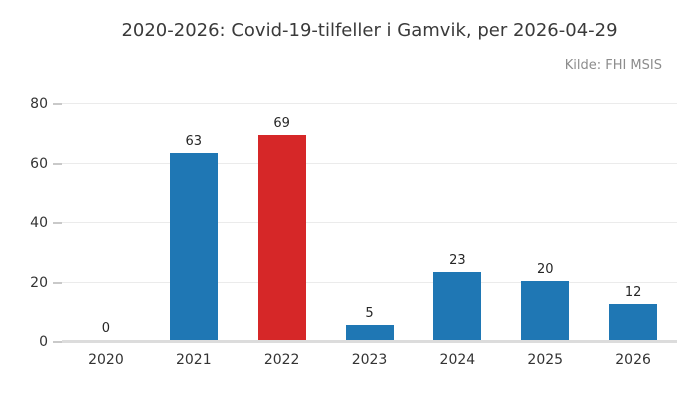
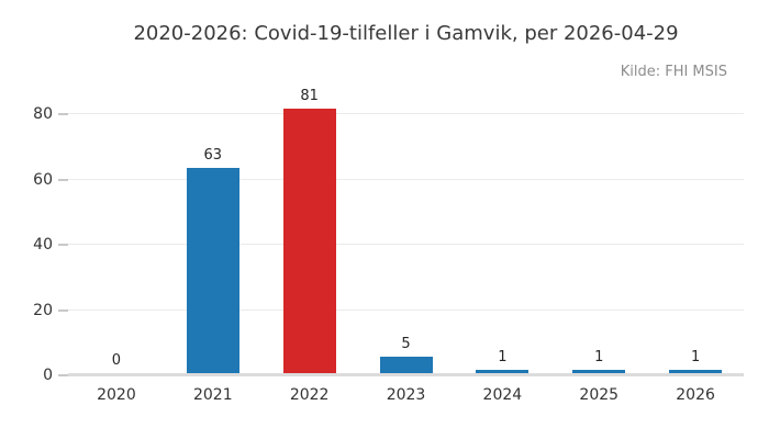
2022: 69 -> 81
2024: 23 -> 1
2025: 20 -> 1
2026: 12 -> 1
